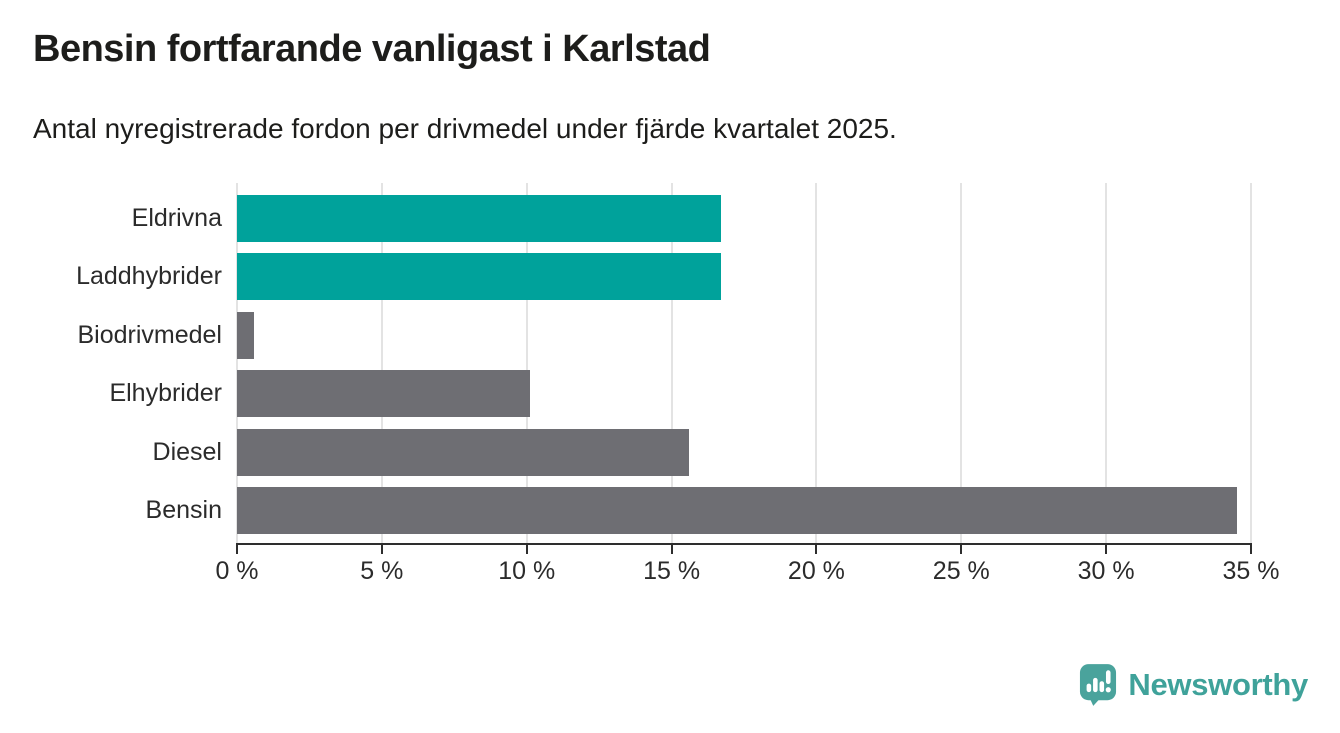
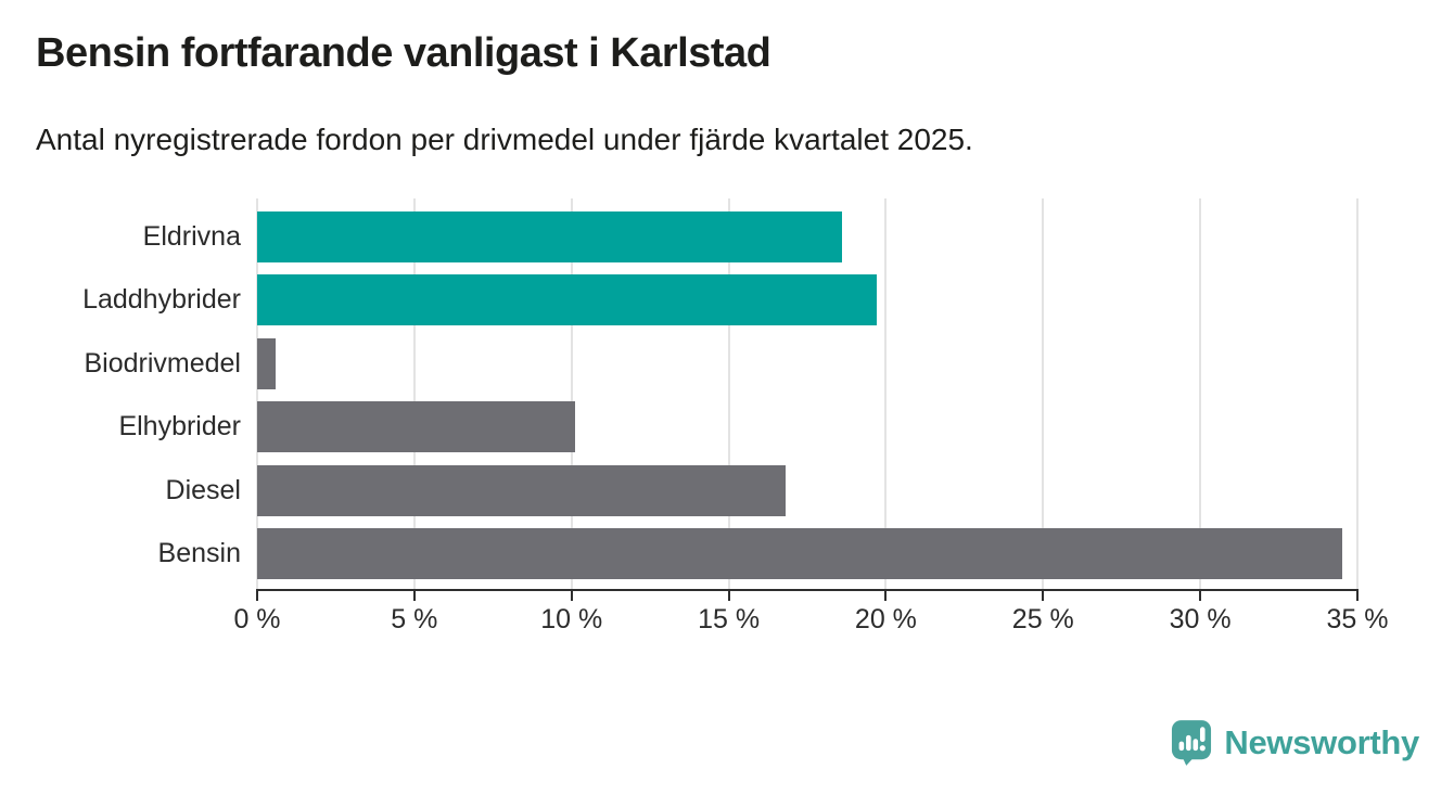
Eldrivna: 16.7% -> 18.6%
Laddhybrider: 16.7% -> 19.7%
Diesel: 15.6% -> 16.8%
